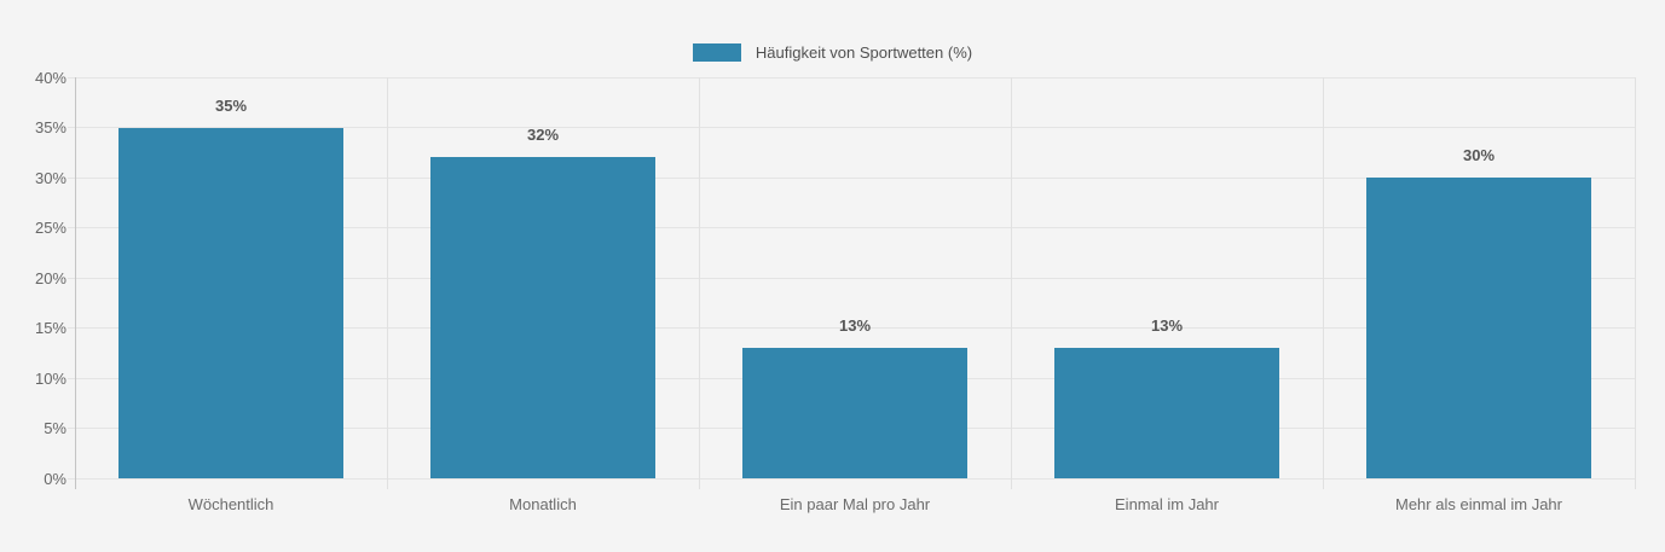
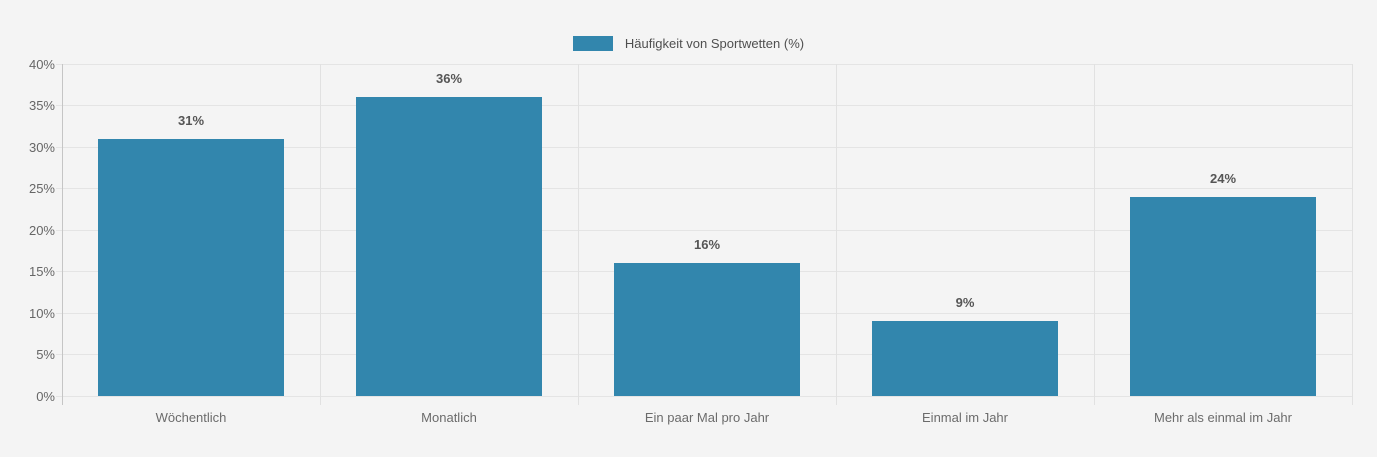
Wöchentlich: 35% -> 31%
Monatlich: 32% -> 36%
Ein paar Mal pro Jahr: 13% -> 16%
Einmal im Jahr: 13% -> 9%
Mehr als einmal im Jahr: 30% -> 24%
